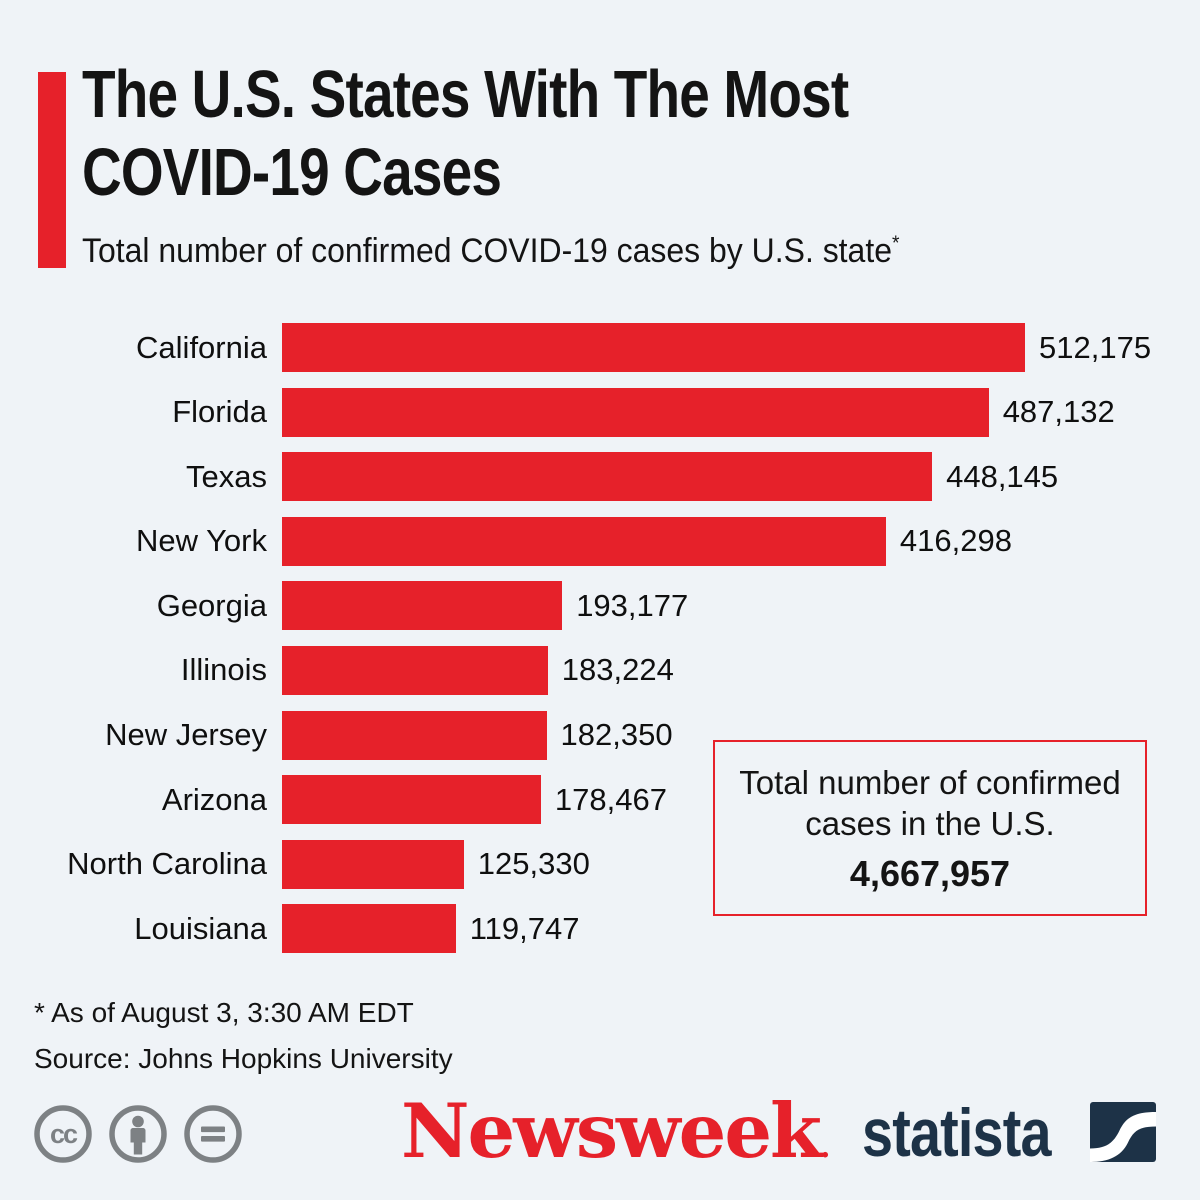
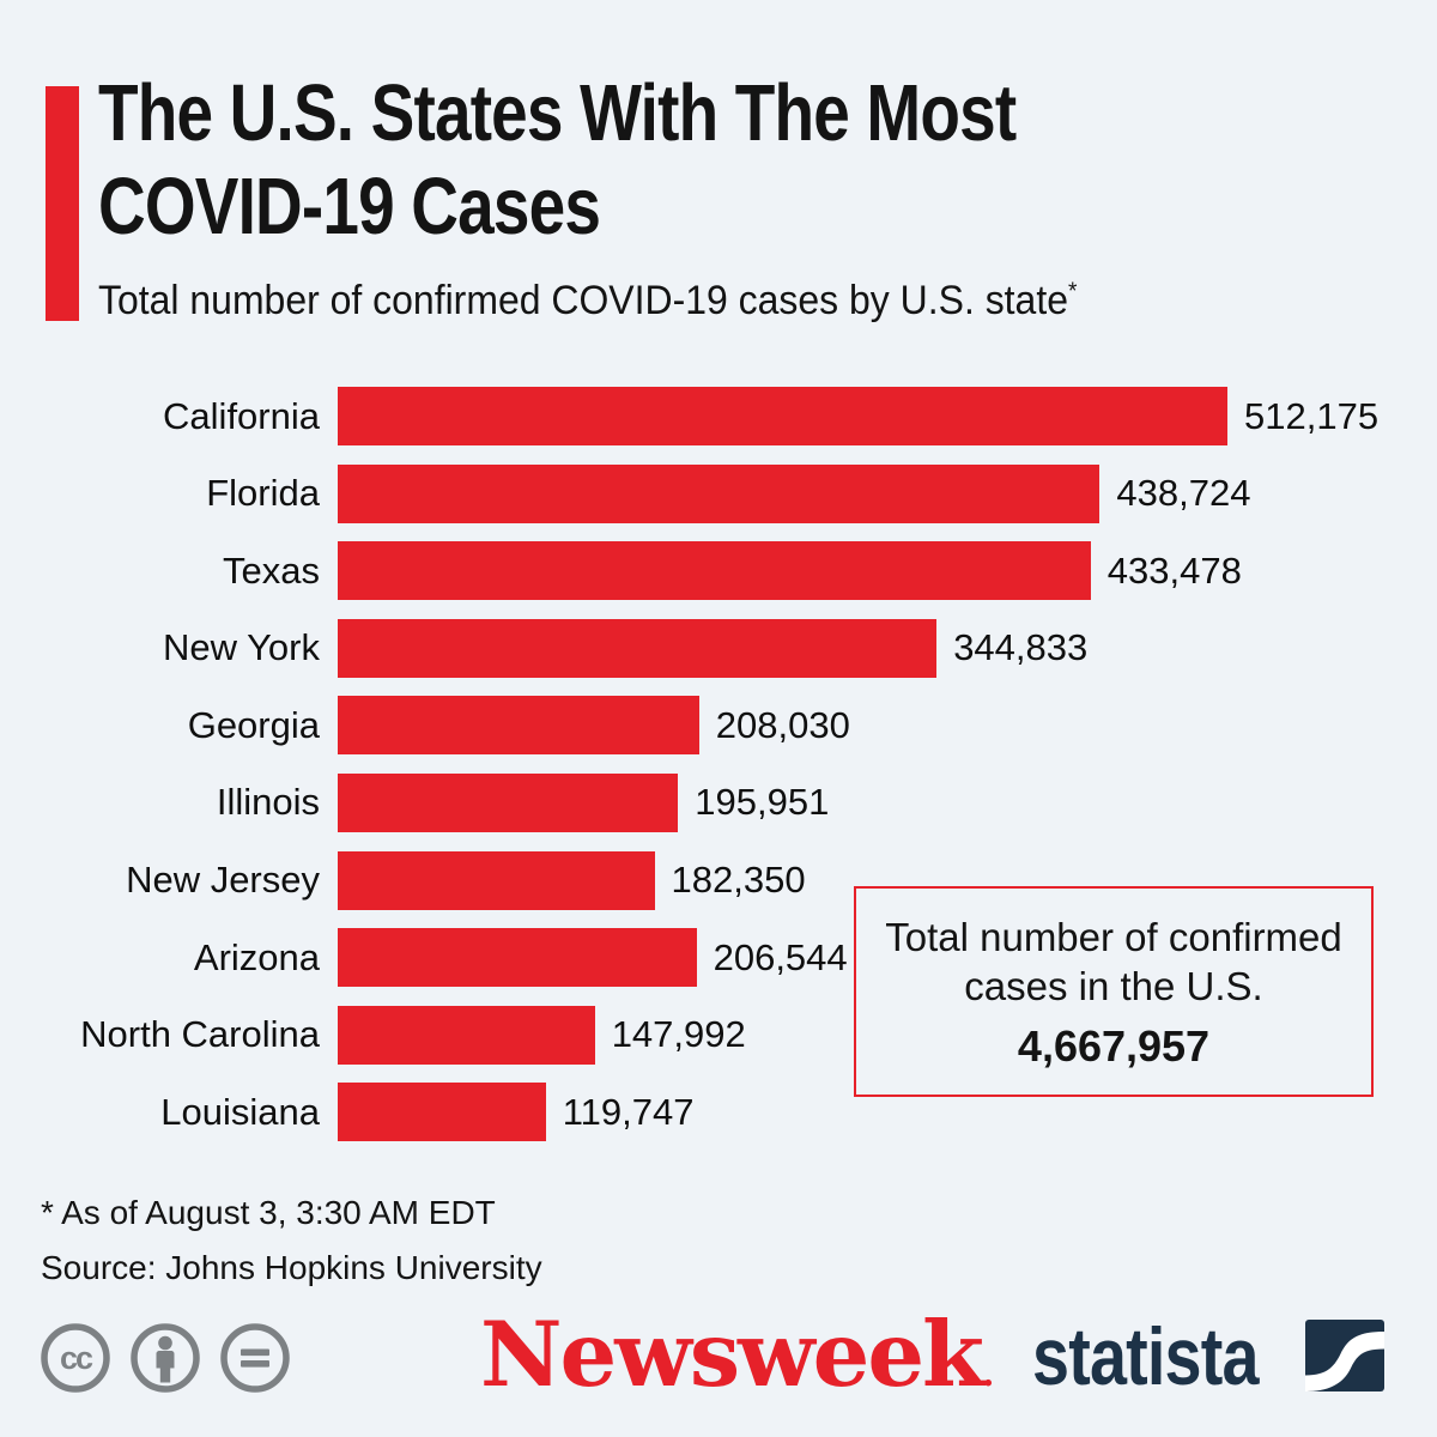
Florida: 487,132 -> 438,724
Texas: 448,145 -> 433,478
New York: 416,298 -> 344,833
Georgia: 193,177 -> 208,030
Illinois: 183,224 -> 195,951
Arizona: 178,467 -> 206,544
North Carolina: 125,330 -> 147,992
